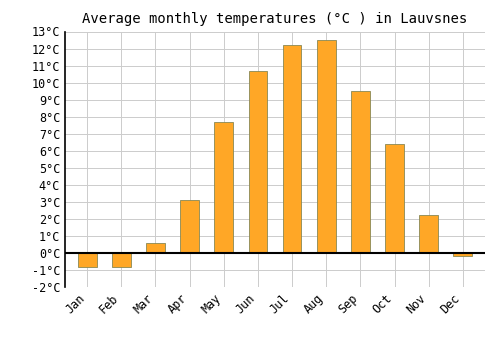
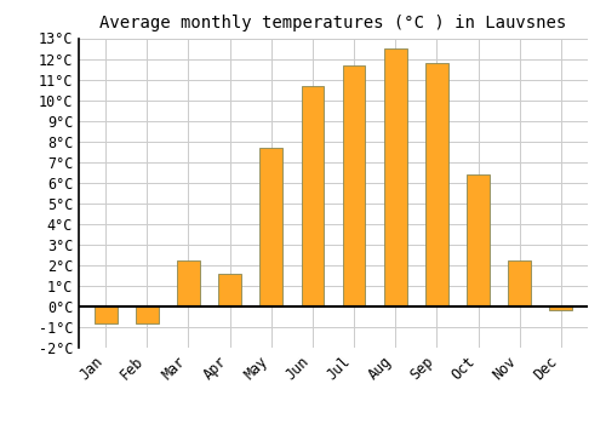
Mar: 0.6°C -> 2.2°C
Apr: 3.1°C -> 1.6°C
Jul: 12.2°C -> 11.7°C
Sep: 9.5°C -> 11.8°C
